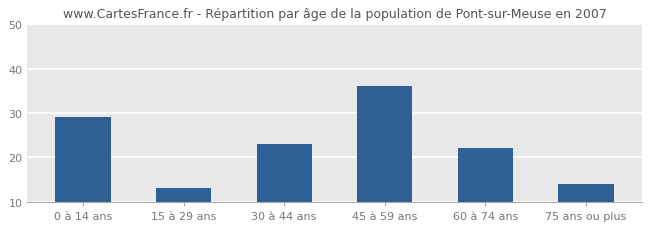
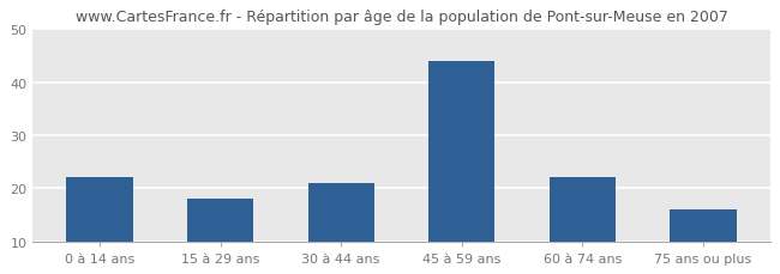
0 à 14 ans: 29 -> 22
15 à 29 ans: 13 -> 18
30 à 44 ans: 23 -> 21
45 à 59 ans: 36 -> 44
75 ans ou plus: 14 -> 16
